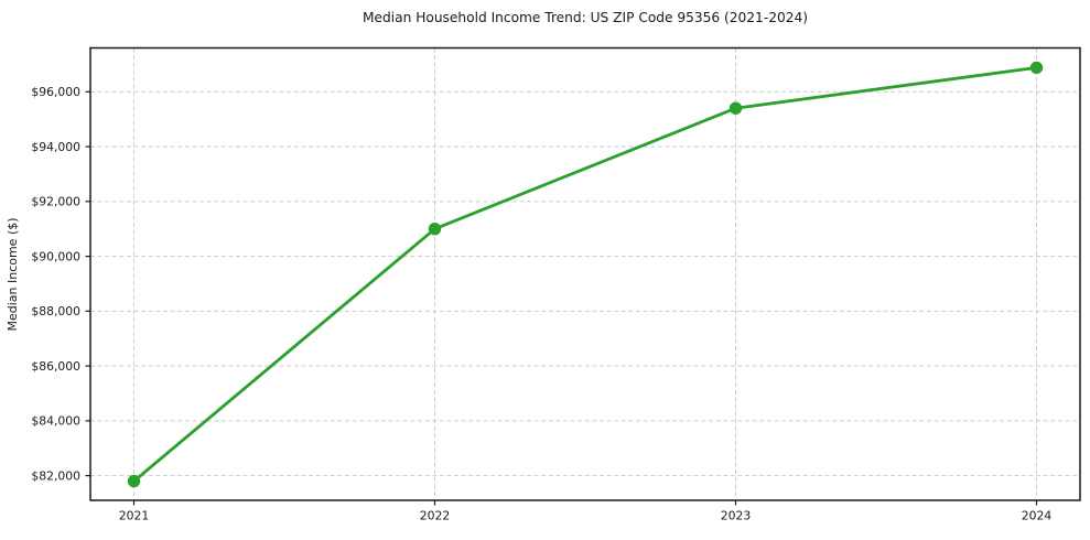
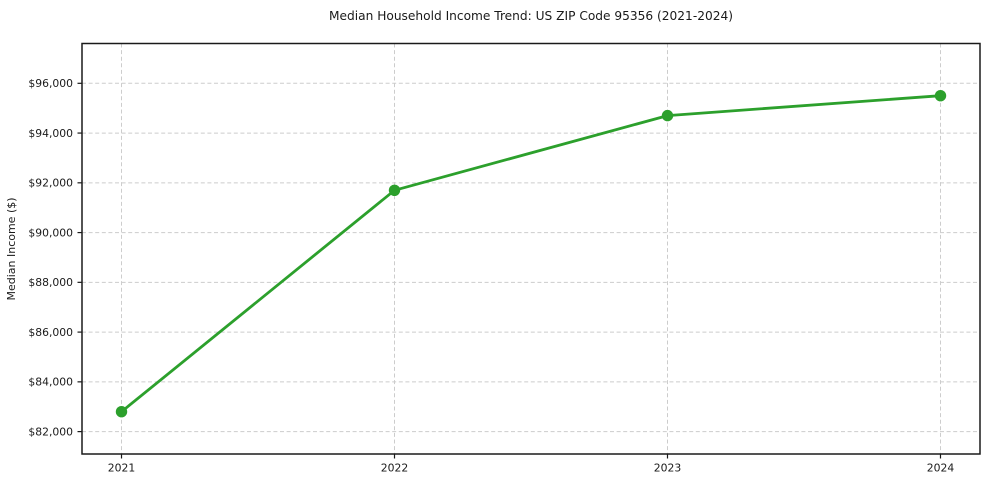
2021: $81800 -> $82800
2022: $91000 -> $91700
2023: $95400 -> $94700
2024: $96900 -> $95500
